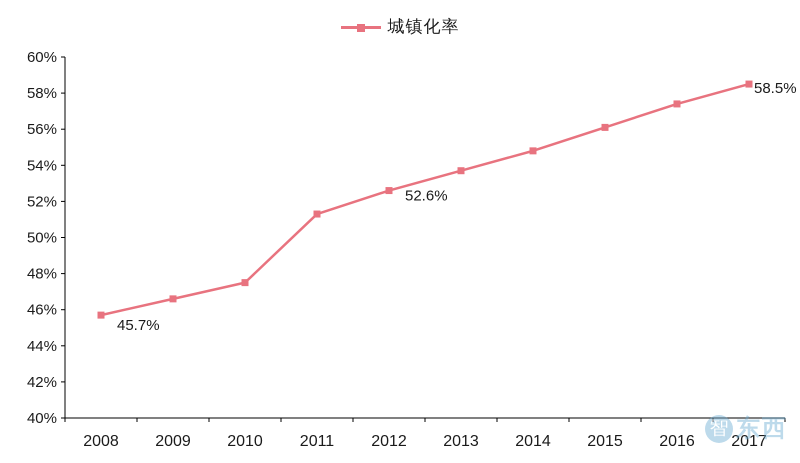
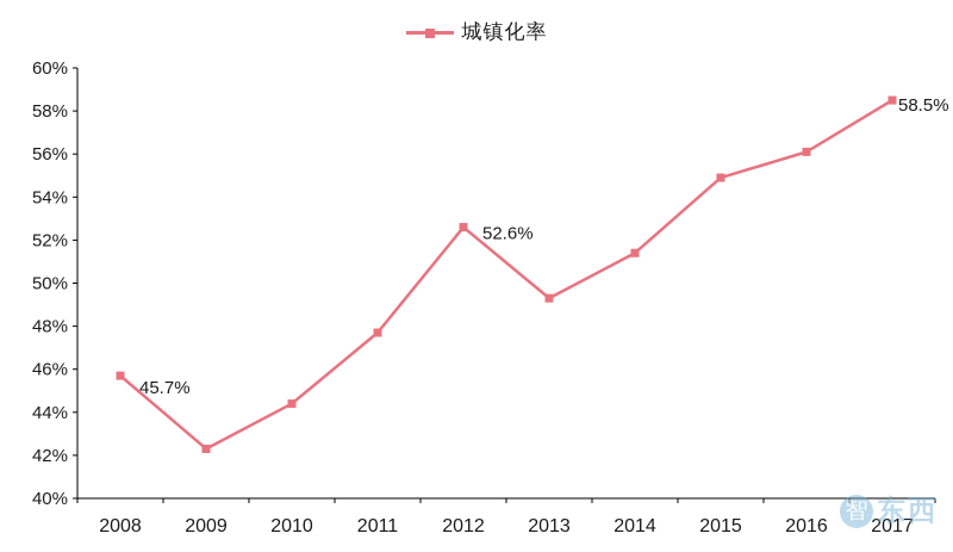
2009: 46.6% -> 42.3%
2010: 47.5% -> 44.4%
2011: 51.3% -> 47.7%
2013: 53.7% -> 49.3%
2014: 54.8% -> 51.4%
2015: 56.1% -> 54.9%
2016: 57.4% -> 56.1%
